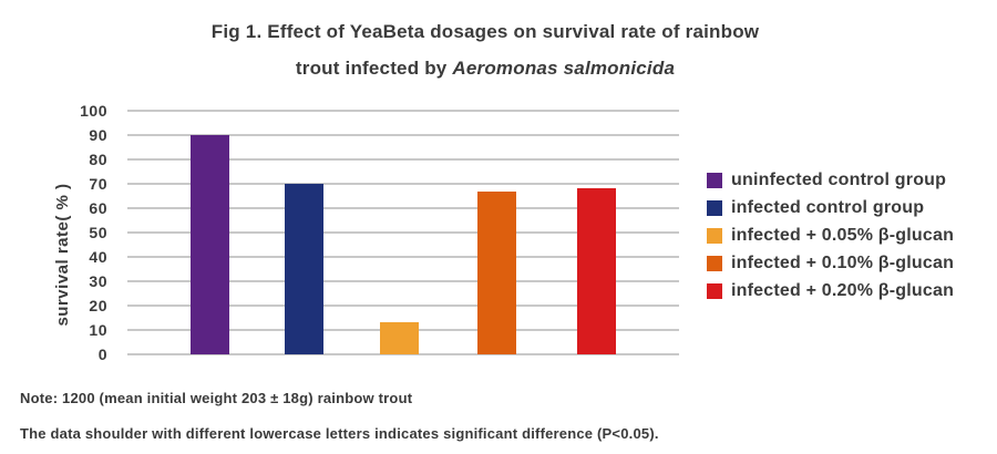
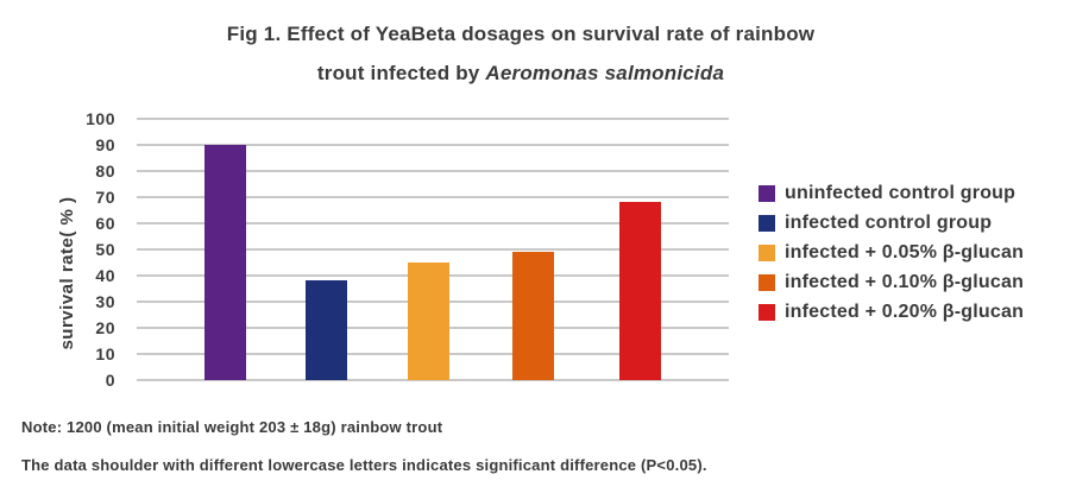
infected control group: 70 -> 38
infected + 0.05% β-glucan: 13 -> 45
infected + 0.10% β-glucan: 67 -> 49
